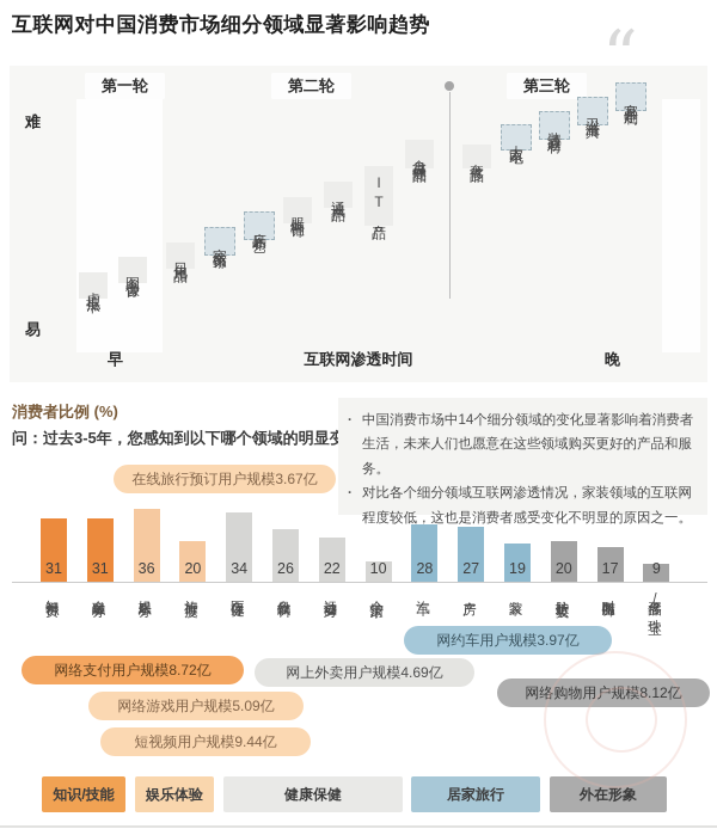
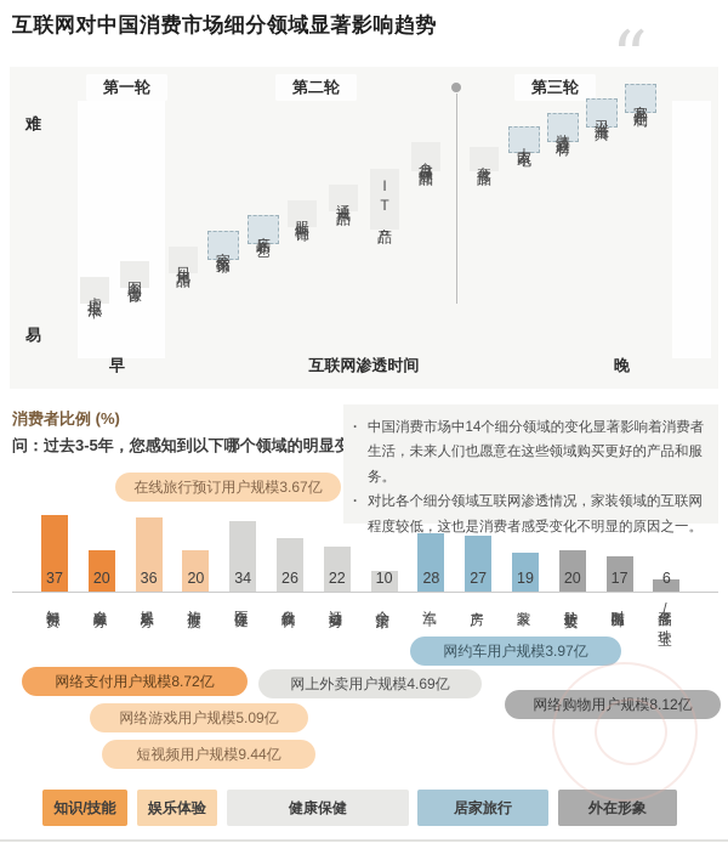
知识付费: 31 -> 37
金融服务: 31 -> 20
奢侈品/珠宝: 9 -> 6
